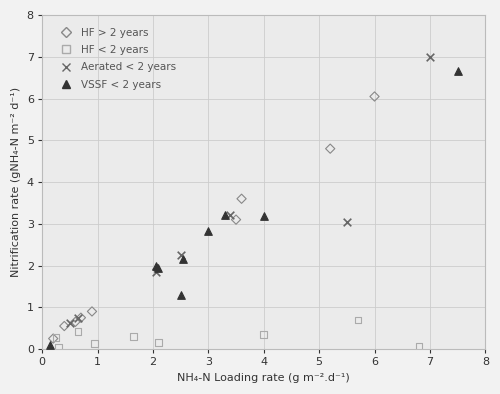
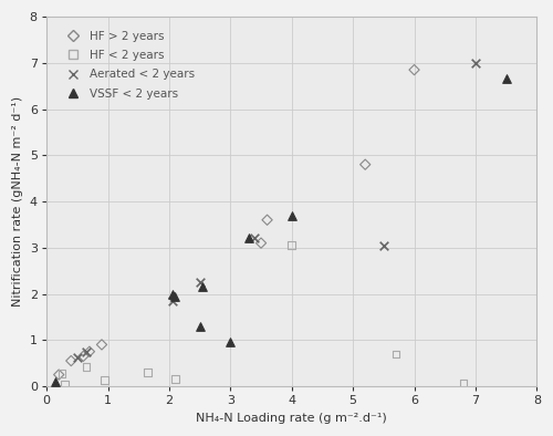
VSSF < 2 years/3: 2.82 -> 0.95
HF < 2 years/4: 0.35 -> 3.05
VSSF < 2 years/4: 3.18 -> 3.70
HF > 2 years/6: 6.05 -> 6.85
